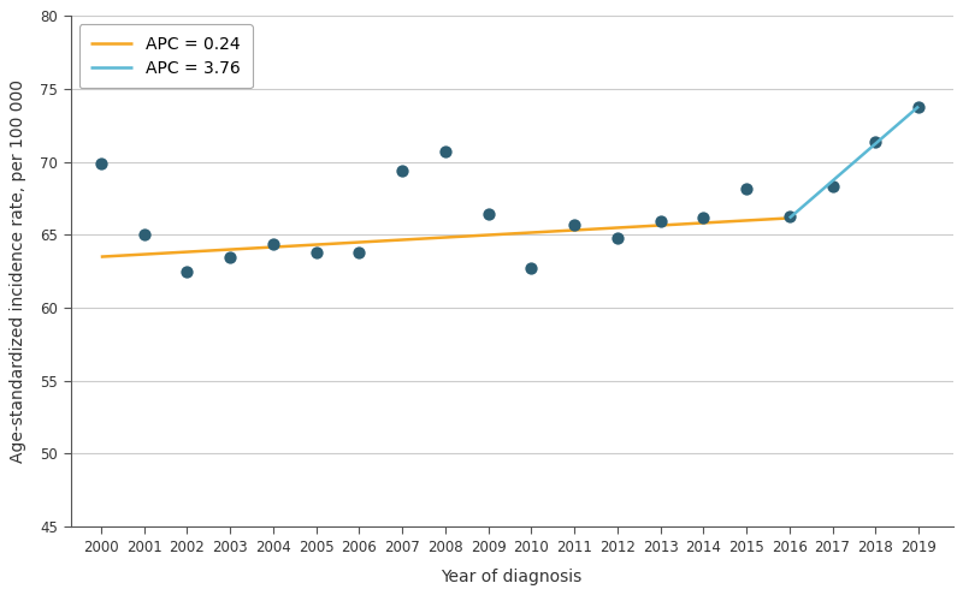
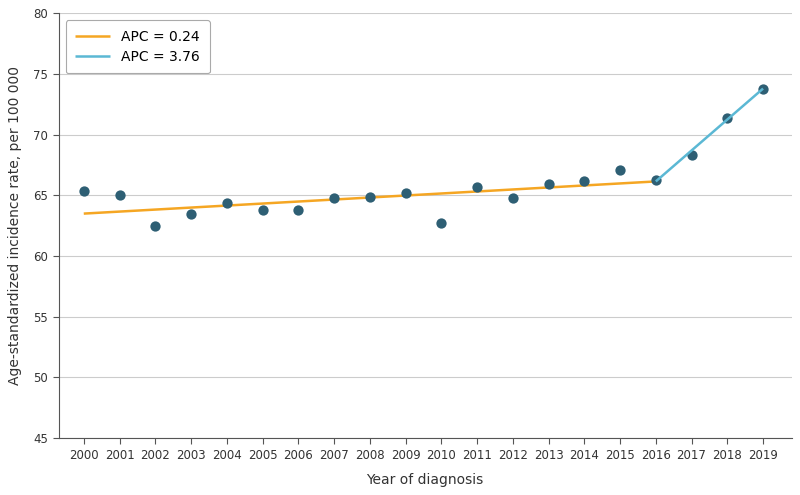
2000: 69.9 -> 65.4
2007: 69.4 -> 64.8
2008: 70.7 -> 64.9
2009: 66.4 -> 65.2
2015: 68.2 -> 67.1
